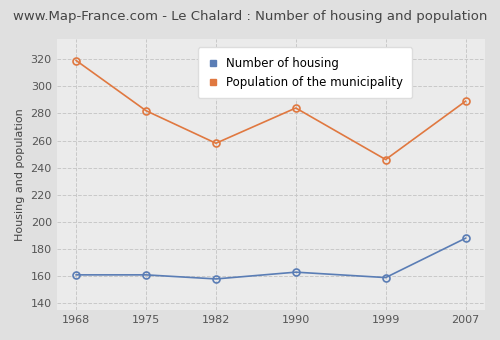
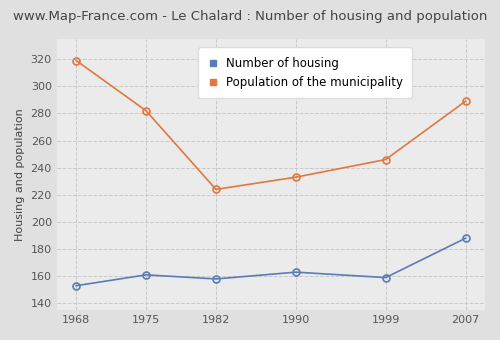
Number of housing/1968: 161 -> 153
Population of the municipality/1982: 258 -> 224
Population of the municipality/1990: 284 -> 233
